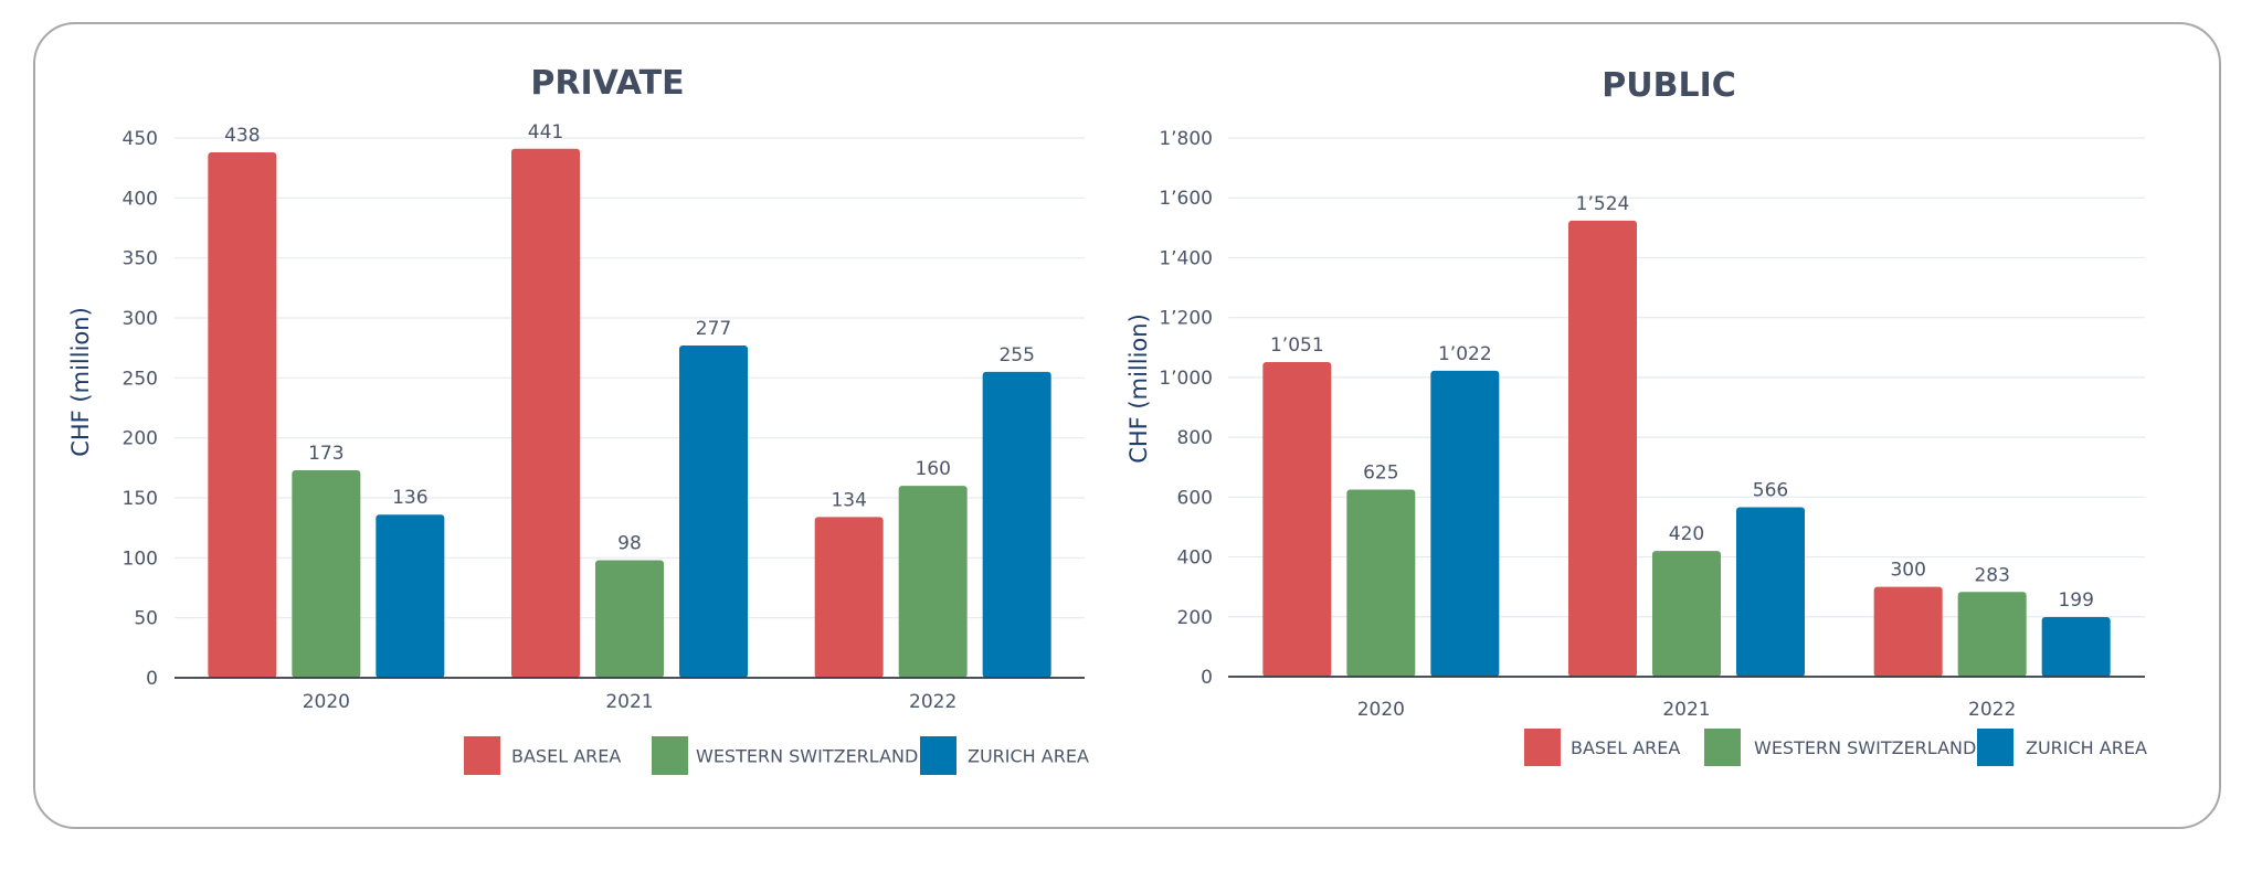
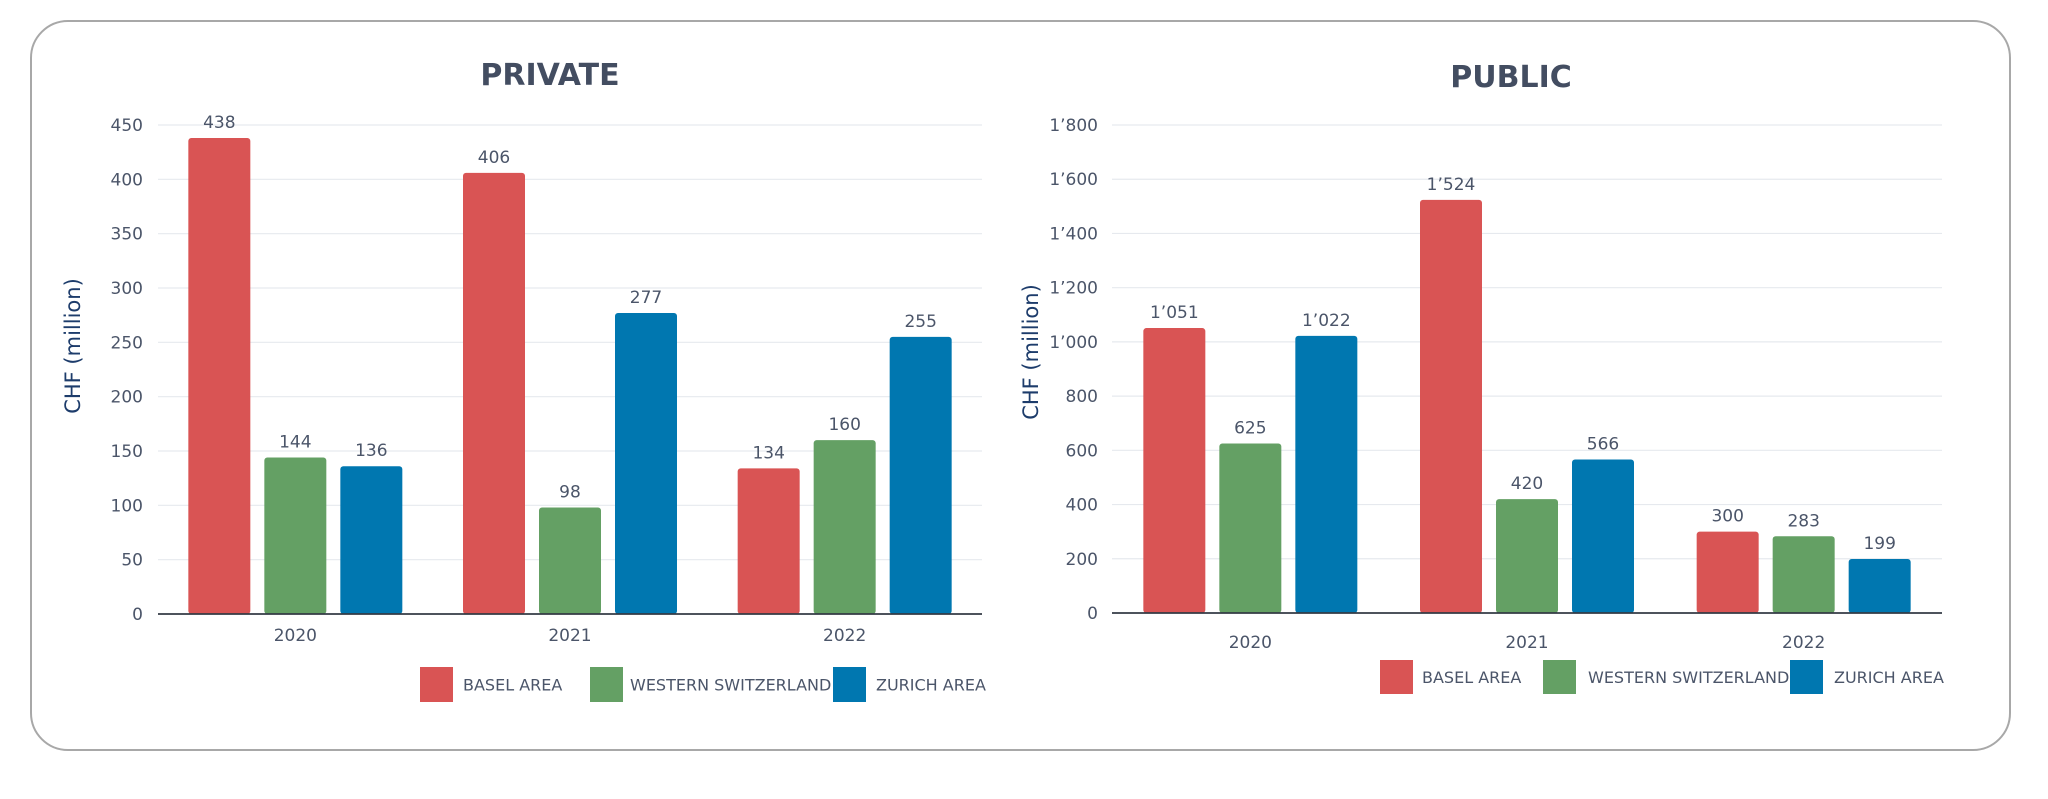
PRIVATE/WESTERN SWITZERLAND/2020: 173 -> 144
PRIVATE/BASEL AREA/2021: 441 -> 406
